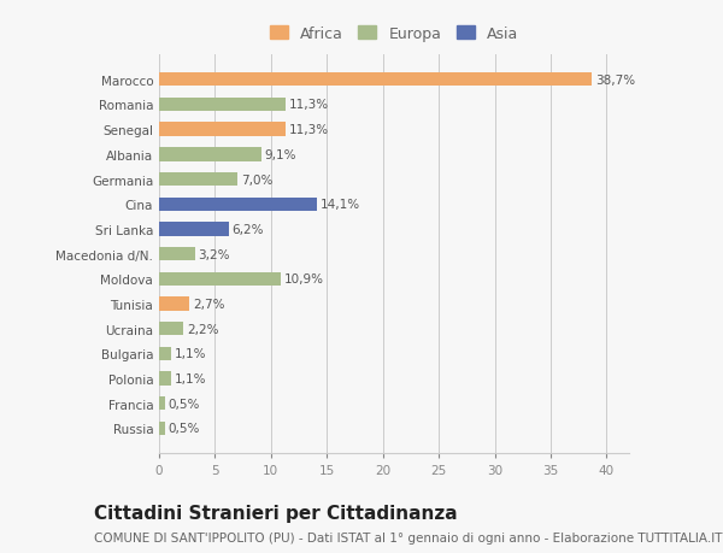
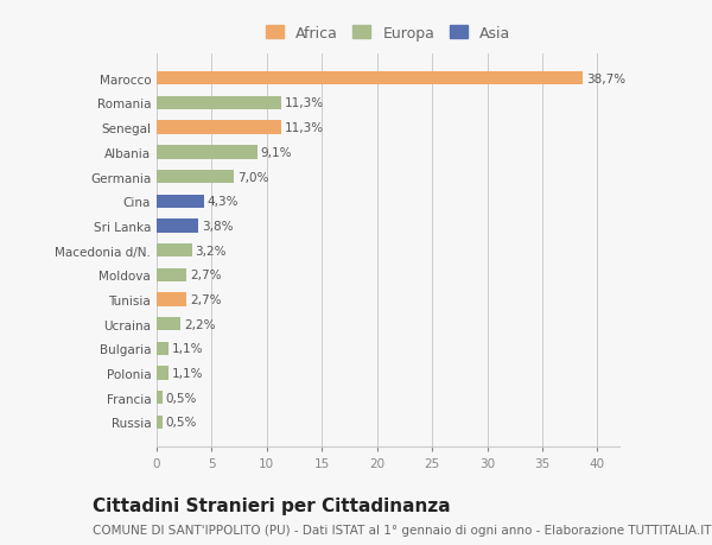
Cina: 14,1% -> 4,3%
Sri Lanka: 6,2% -> 3,8%
Moldova: 10,9% -> 2,7%
